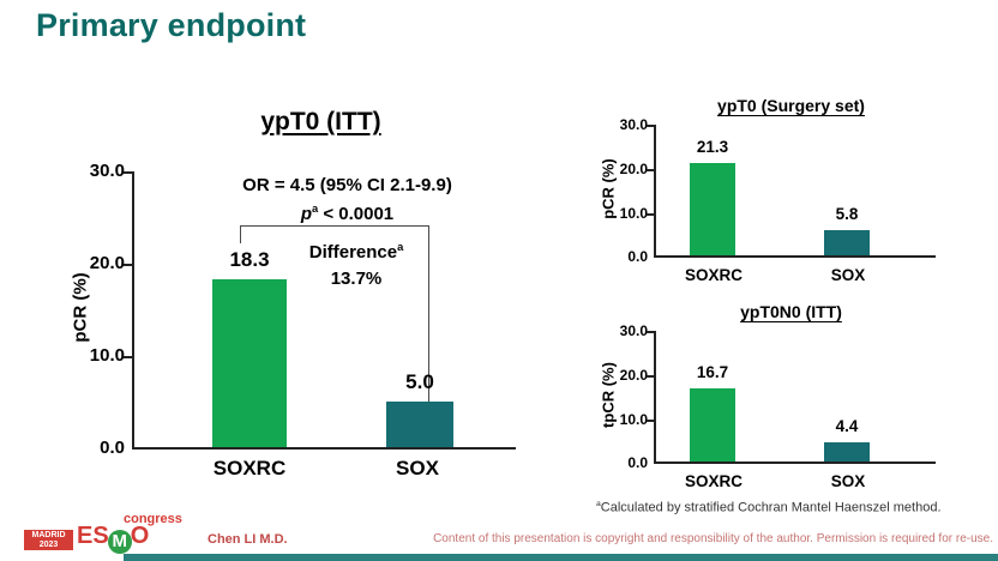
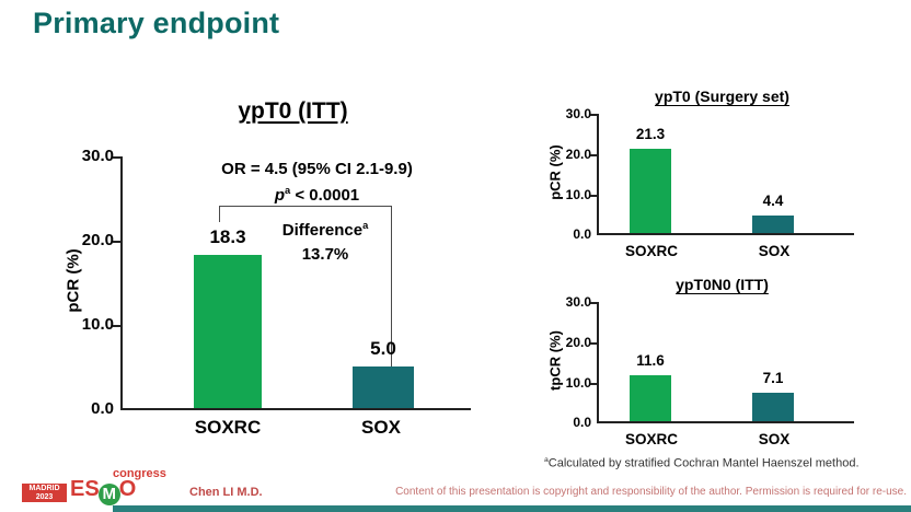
ypT0 (Surgery set)/SOX: 5.8 -> 4.4
ypT0N0 (ITT)/SOXRC: 16.7 -> 11.6
ypT0N0 (ITT)/SOX: 4.4 -> 7.1
